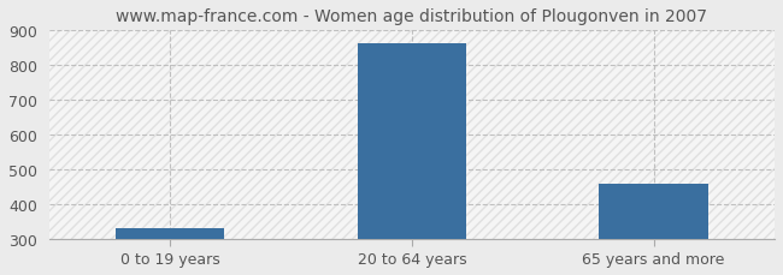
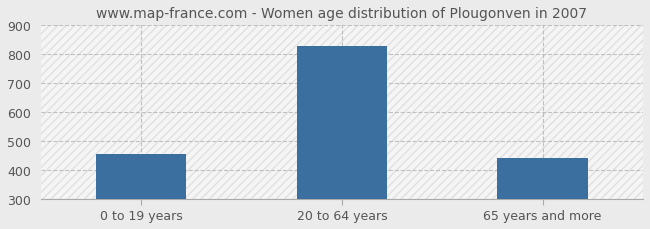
0 to 19 years: 330 -> 455
20 to 64 years: 862 -> 830
65 years and more: 458 -> 440
